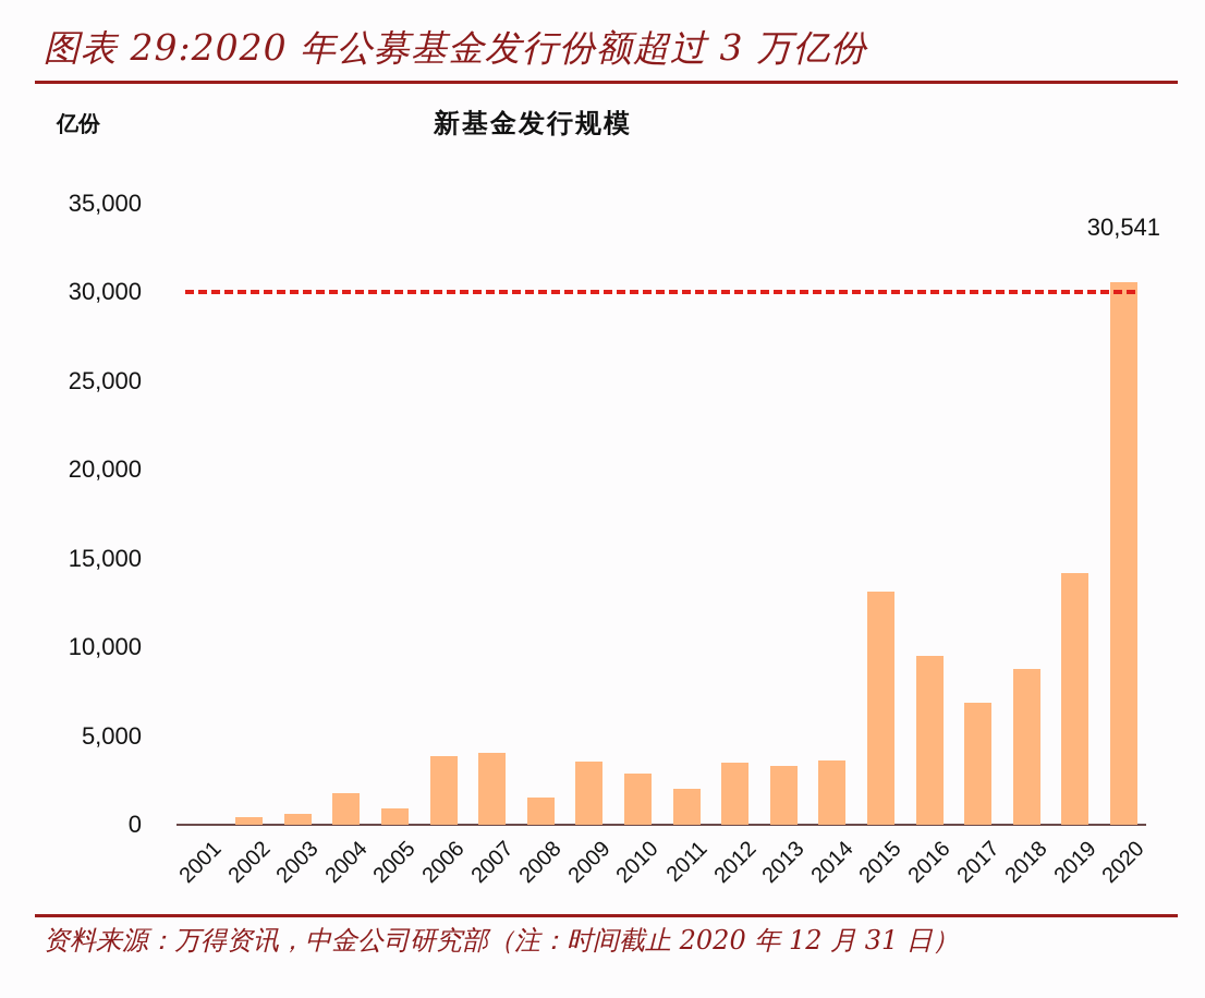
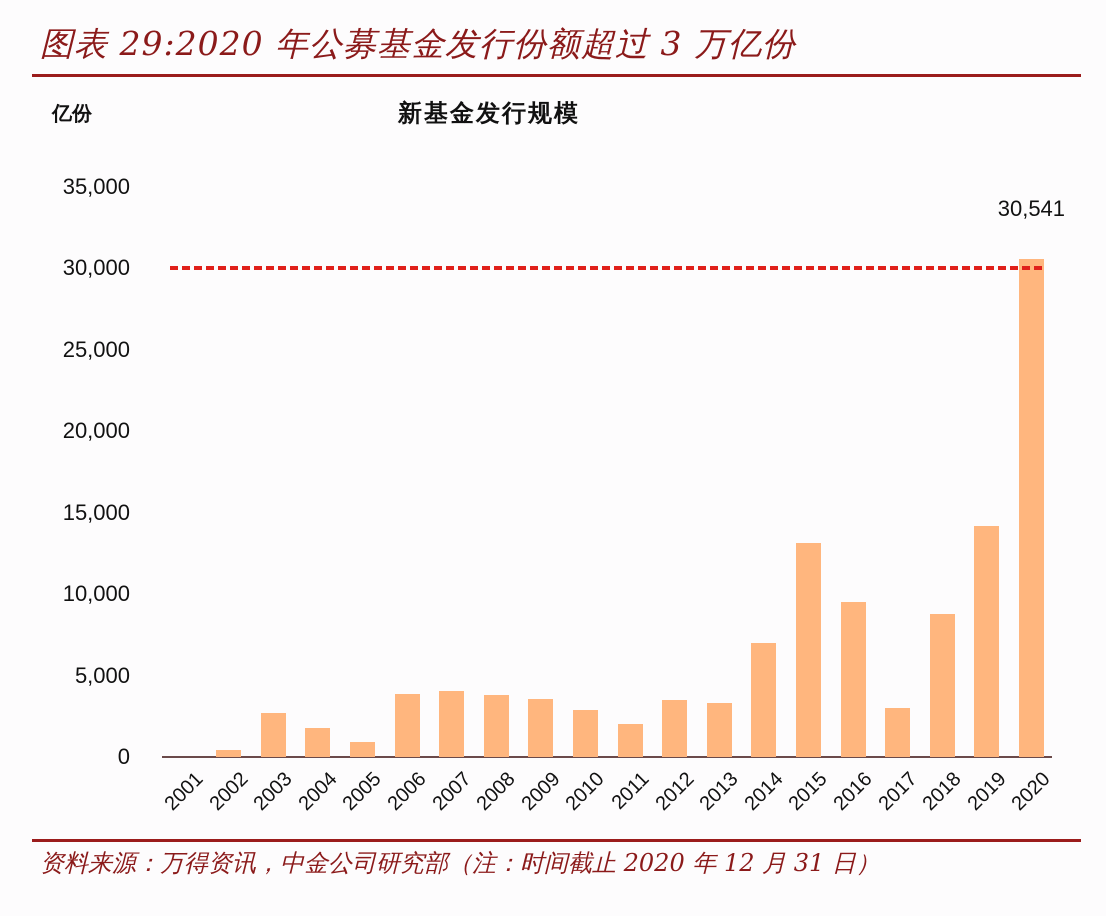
2003: 600 -> 2700
2008: 1500 -> 3800
2014: 3600 -> 7000
2017: 6800 -> 3000
